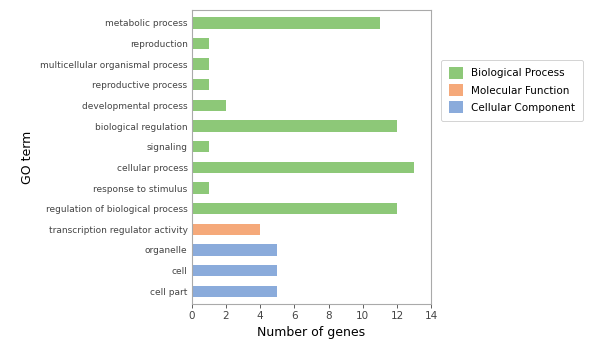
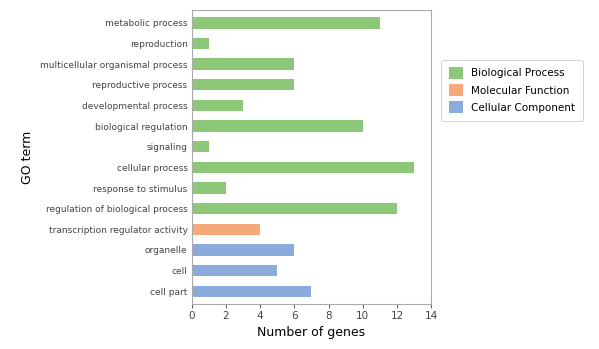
multicellular organismal process: 1 -> 6
reproductive process: 1 -> 6
developmental process: 2 -> 3
biological regulation: 12 -> 10
response to stimulus: 1 -> 2
organelle: 5 -> 6
cell part: 5 -> 7
